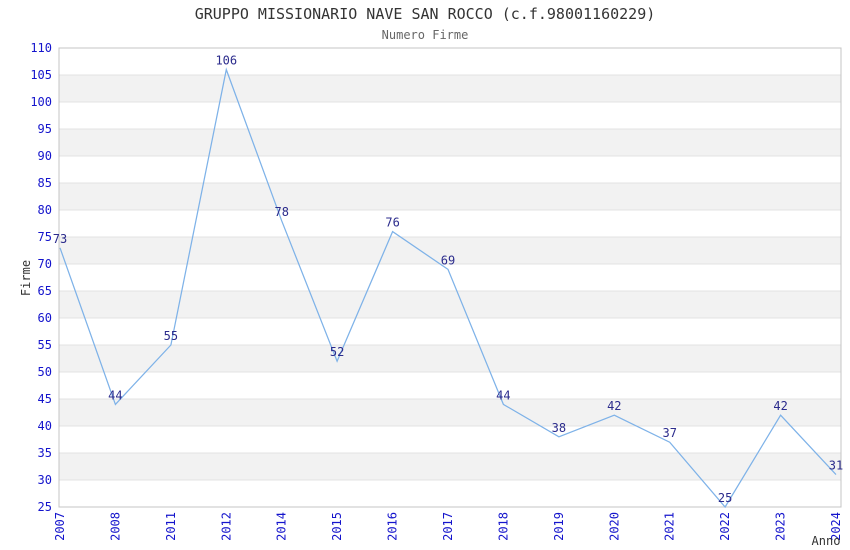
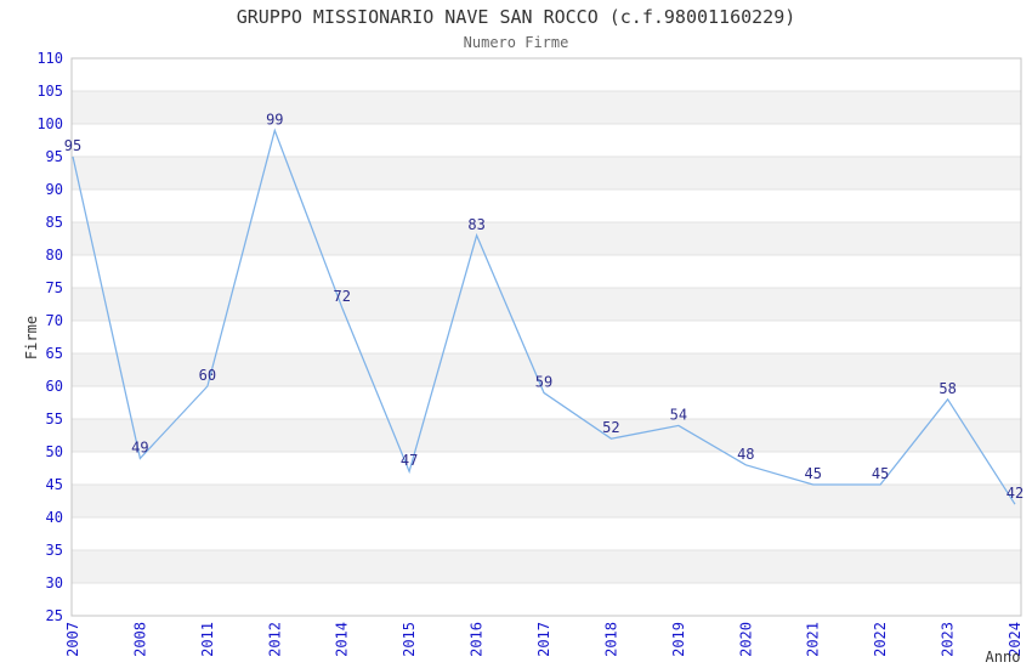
2007: 73 -> 95
2008: 44 -> 49
2011: 55 -> 60
2012: 106 -> 99
2014: 78 -> 72
2015: 52 -> 47
2016: 76 -> 83
2017: 69 -> 59
2018: 44 -> 52
2019: 38 -> 54
2020: 42 -> 48
2021: 37 -> 45
2022: 25 -> 45
2023: 42 -> 58
2024: 31 -> 42
